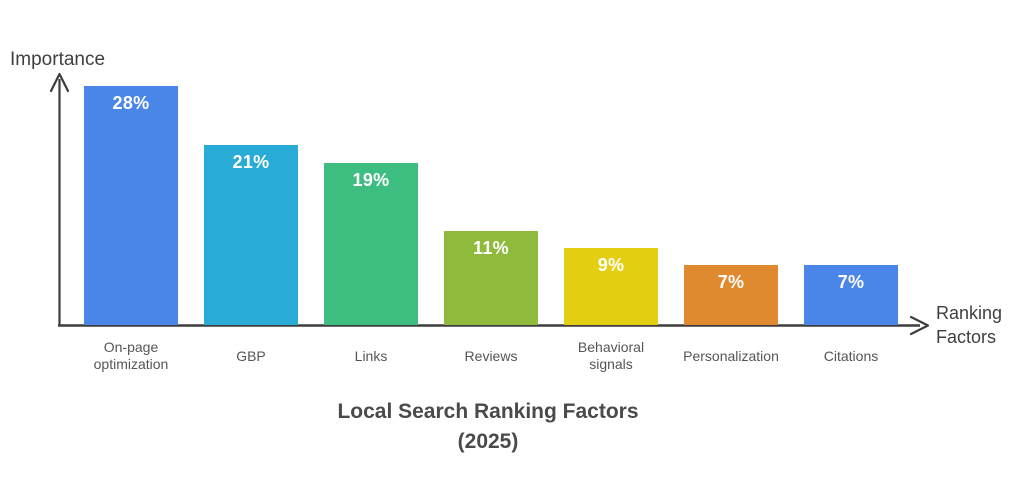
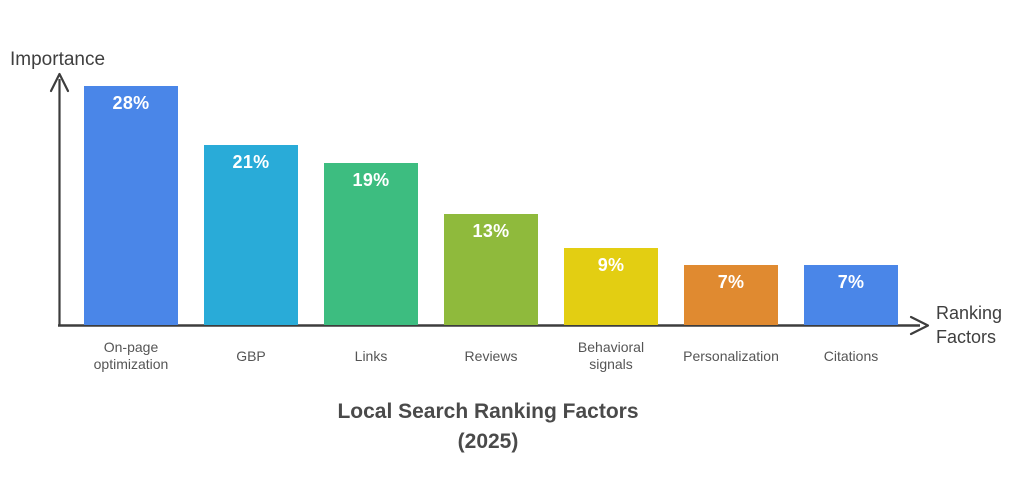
Reviews: 11% -> 13%
